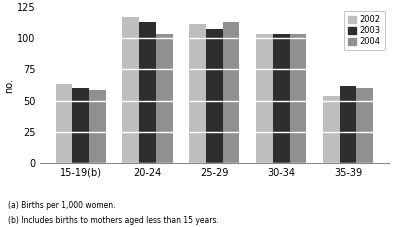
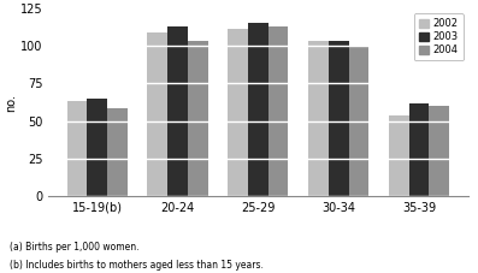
2003/15-19(b): 60 -> 65
2002/20-24: 117 -> 109
2003/25-29: 107 -> 115
2004/30-34: 103 -> 99
